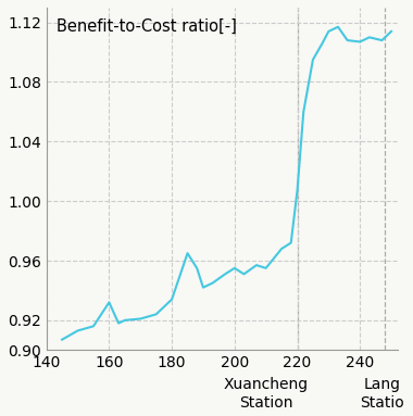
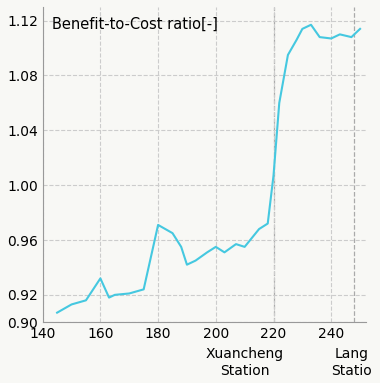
180: 0.934 -> 0.971
